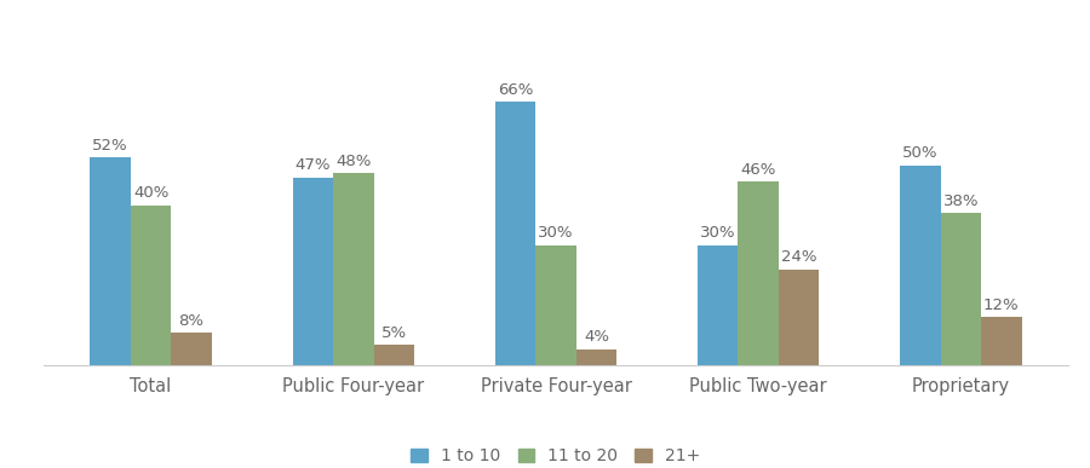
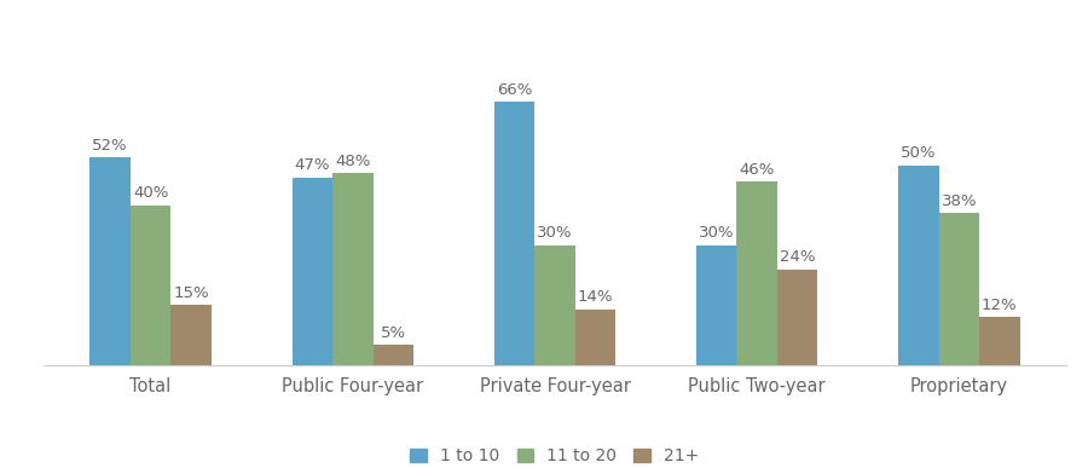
21+/Total: 8% -> 15%
21+/Private Four-year: 4% -> 14%
